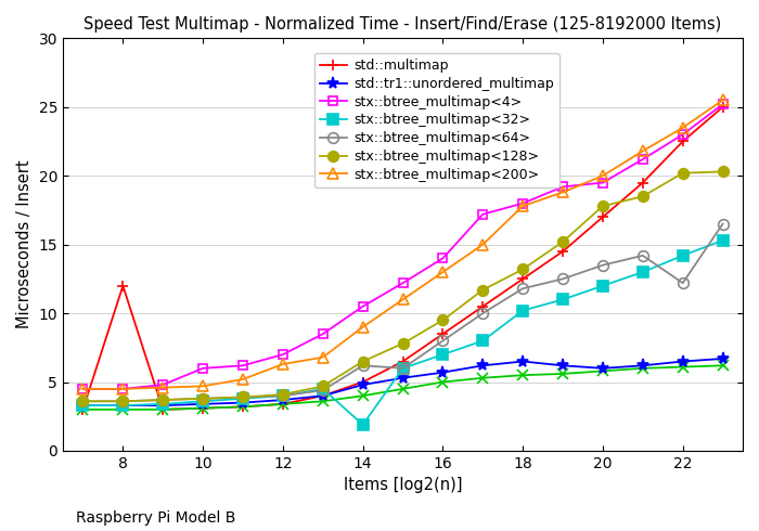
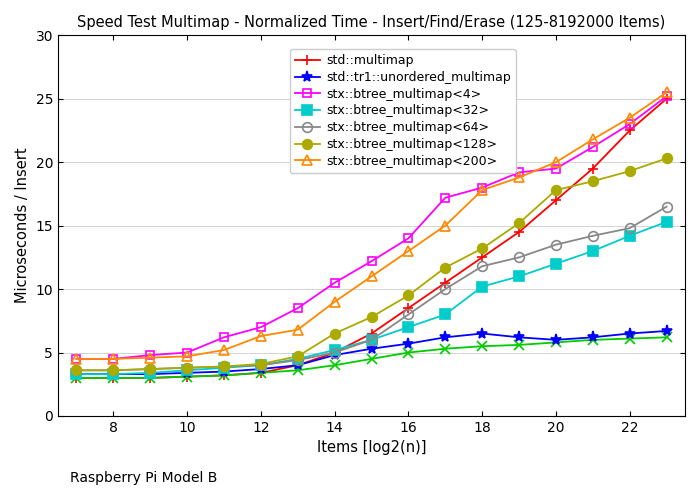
std::multimap/8: 12.0 -> 3.0
stx::btree_multimap<4>/10: 6.0 -> 5.0
stx::btree_multimap<32>/14: 1.9 -> 5.2
stx::btree_multimap<64>/14: 6.2 -> 5.0
stx::btree_multimap<64>/22: 12.2 -> 14.8
stx::btree_multimap<128>/22: 20.2 -> 19.3
